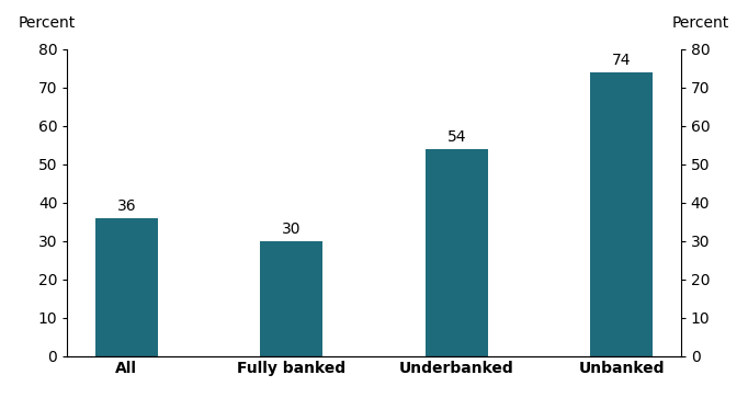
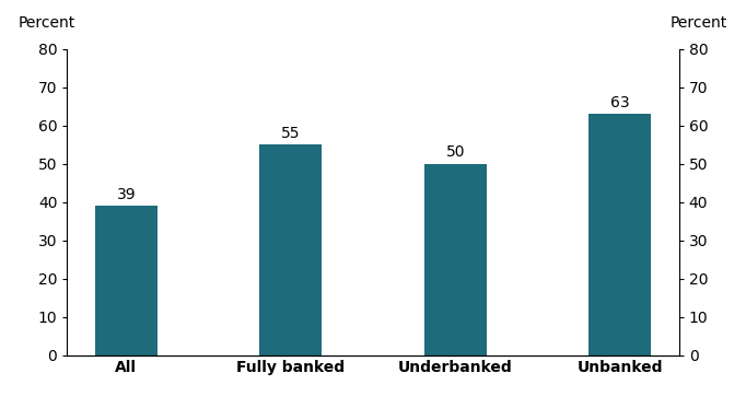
All: 36 -> 39
Fully banked: 30 -> 55
Underbanked: 54 -> 50
Unbanked: 74 -> 63
